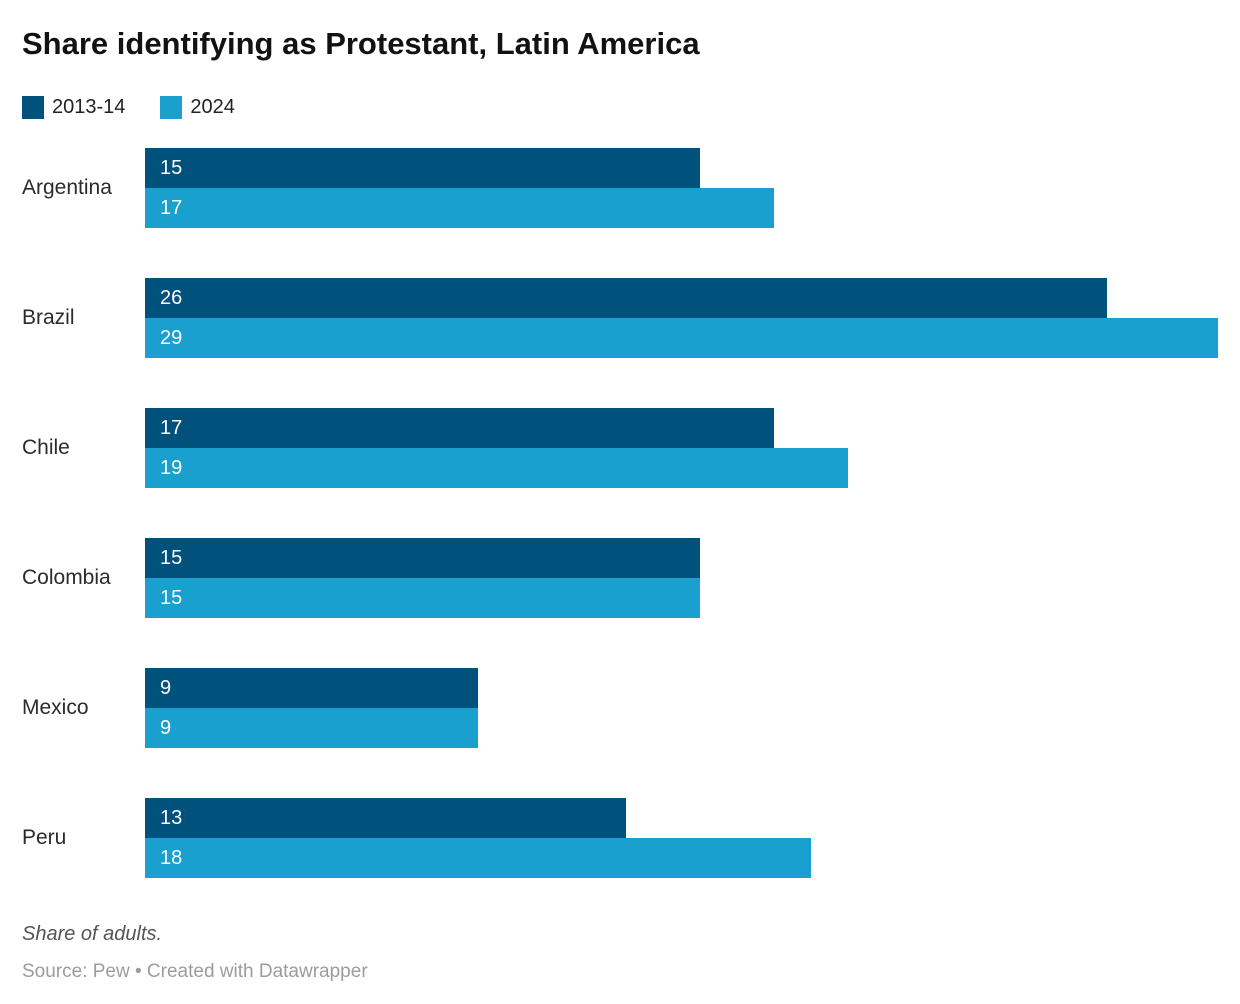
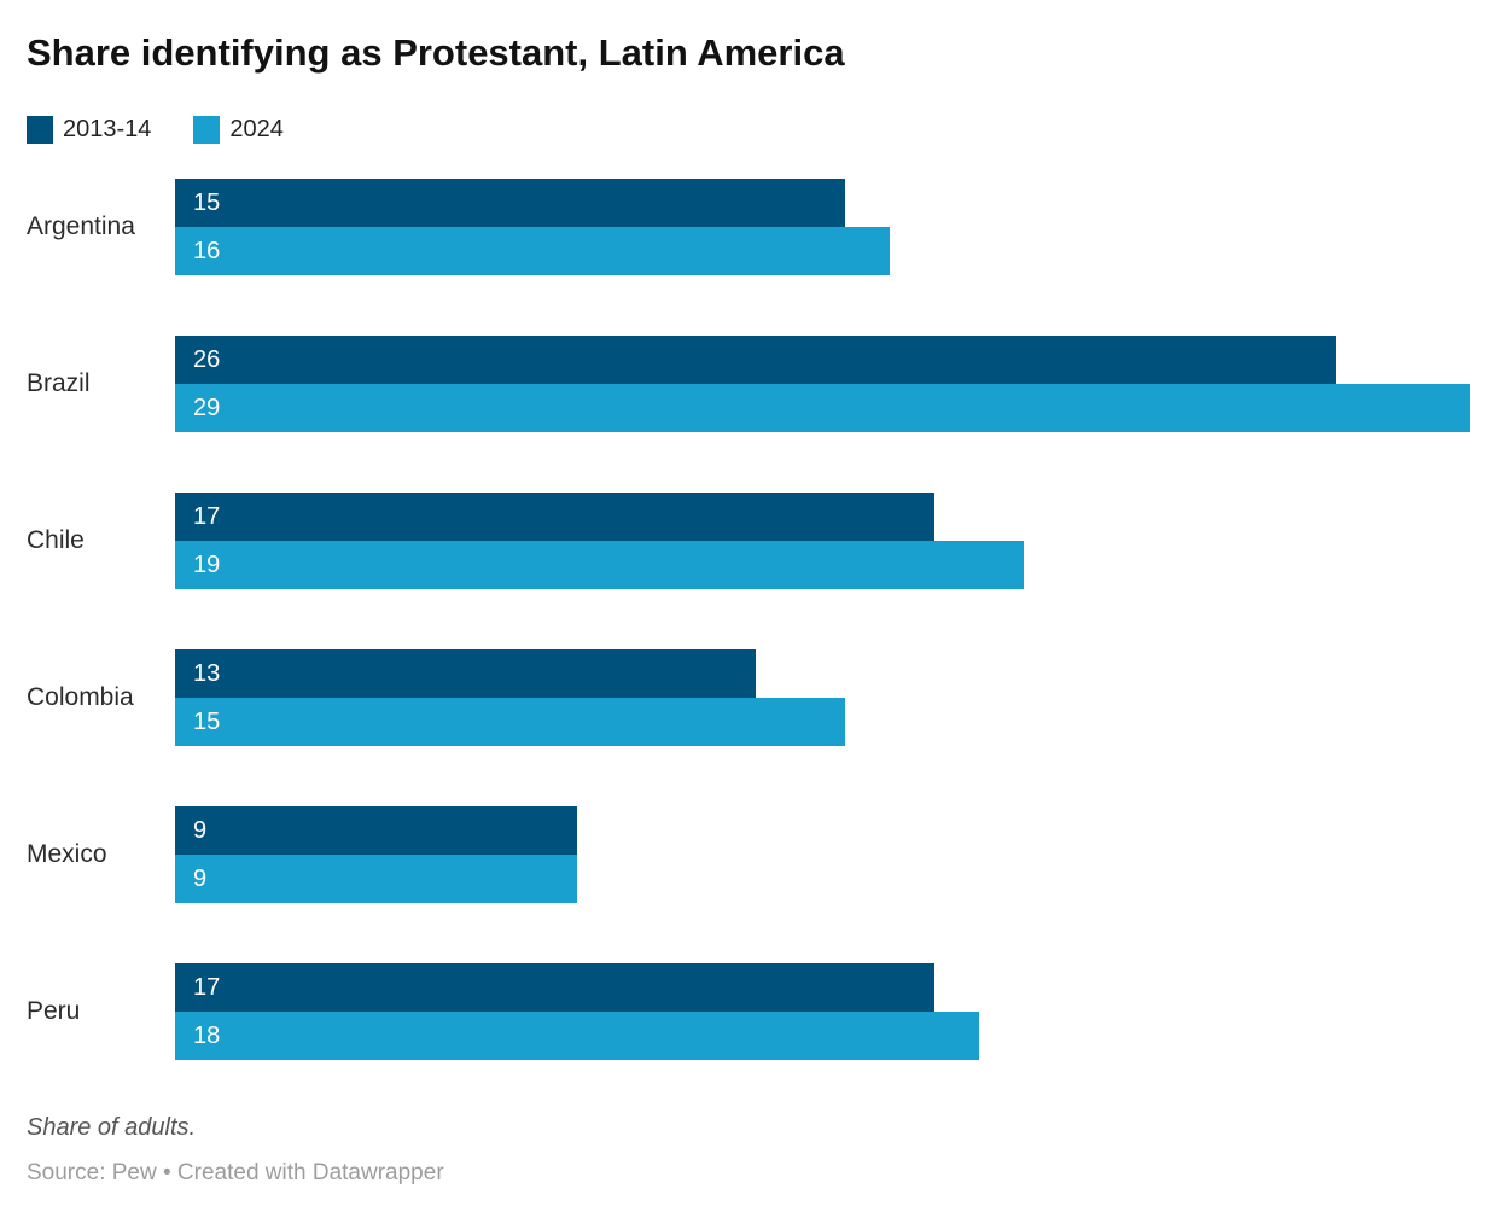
2024/Argentina: 17 -> 16
2013-14/Colombia: 15 -> 13
2013-14/Peru: 13 -> 17
